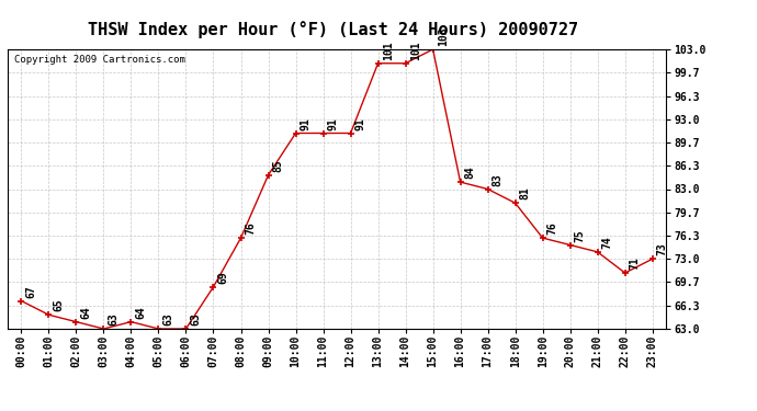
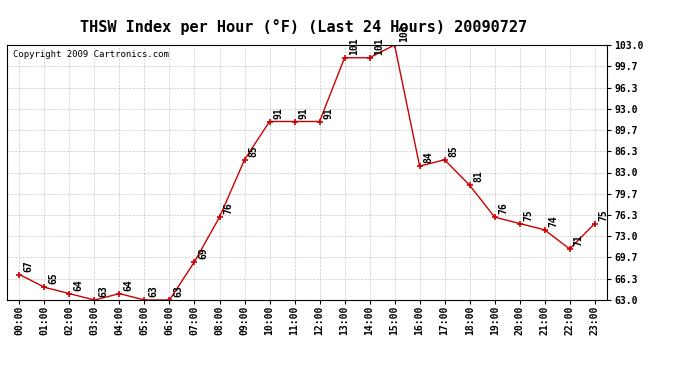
17:00: 83 -> 85
23:00: 73 -> 75
